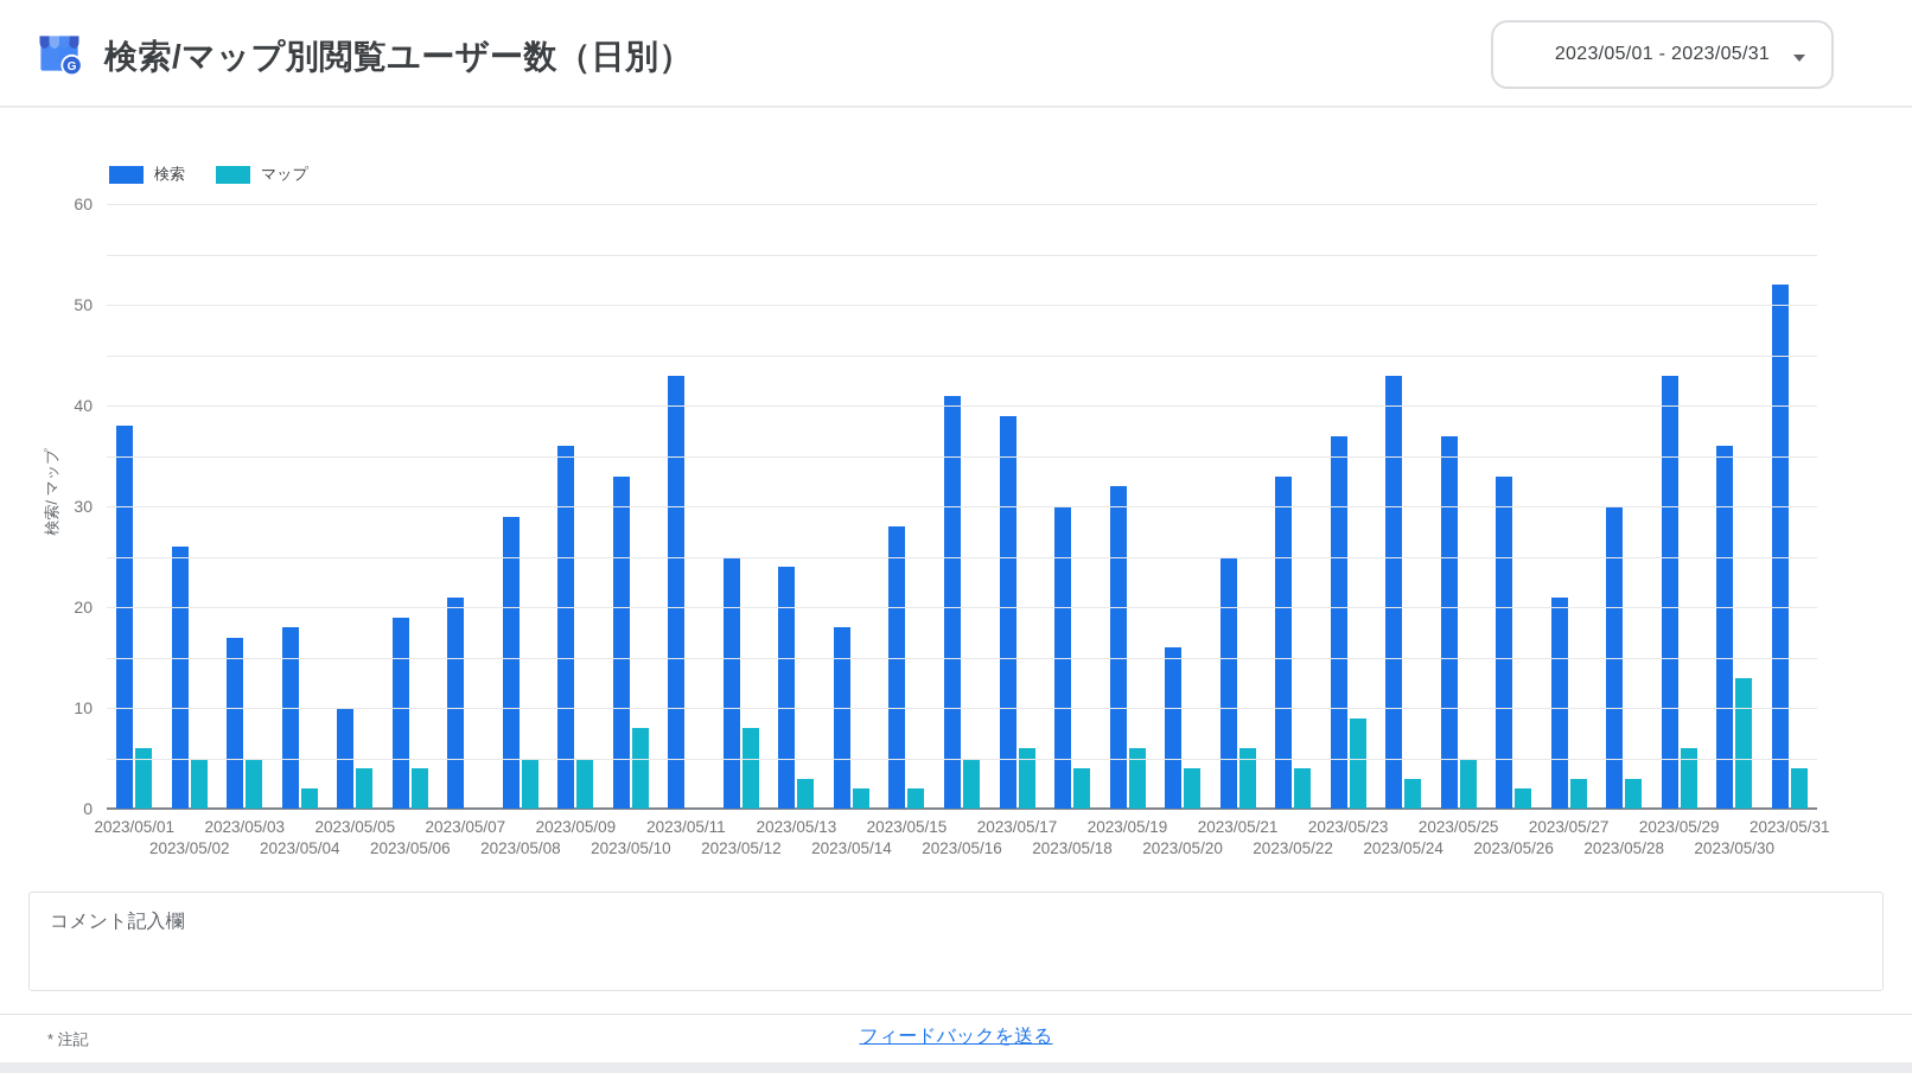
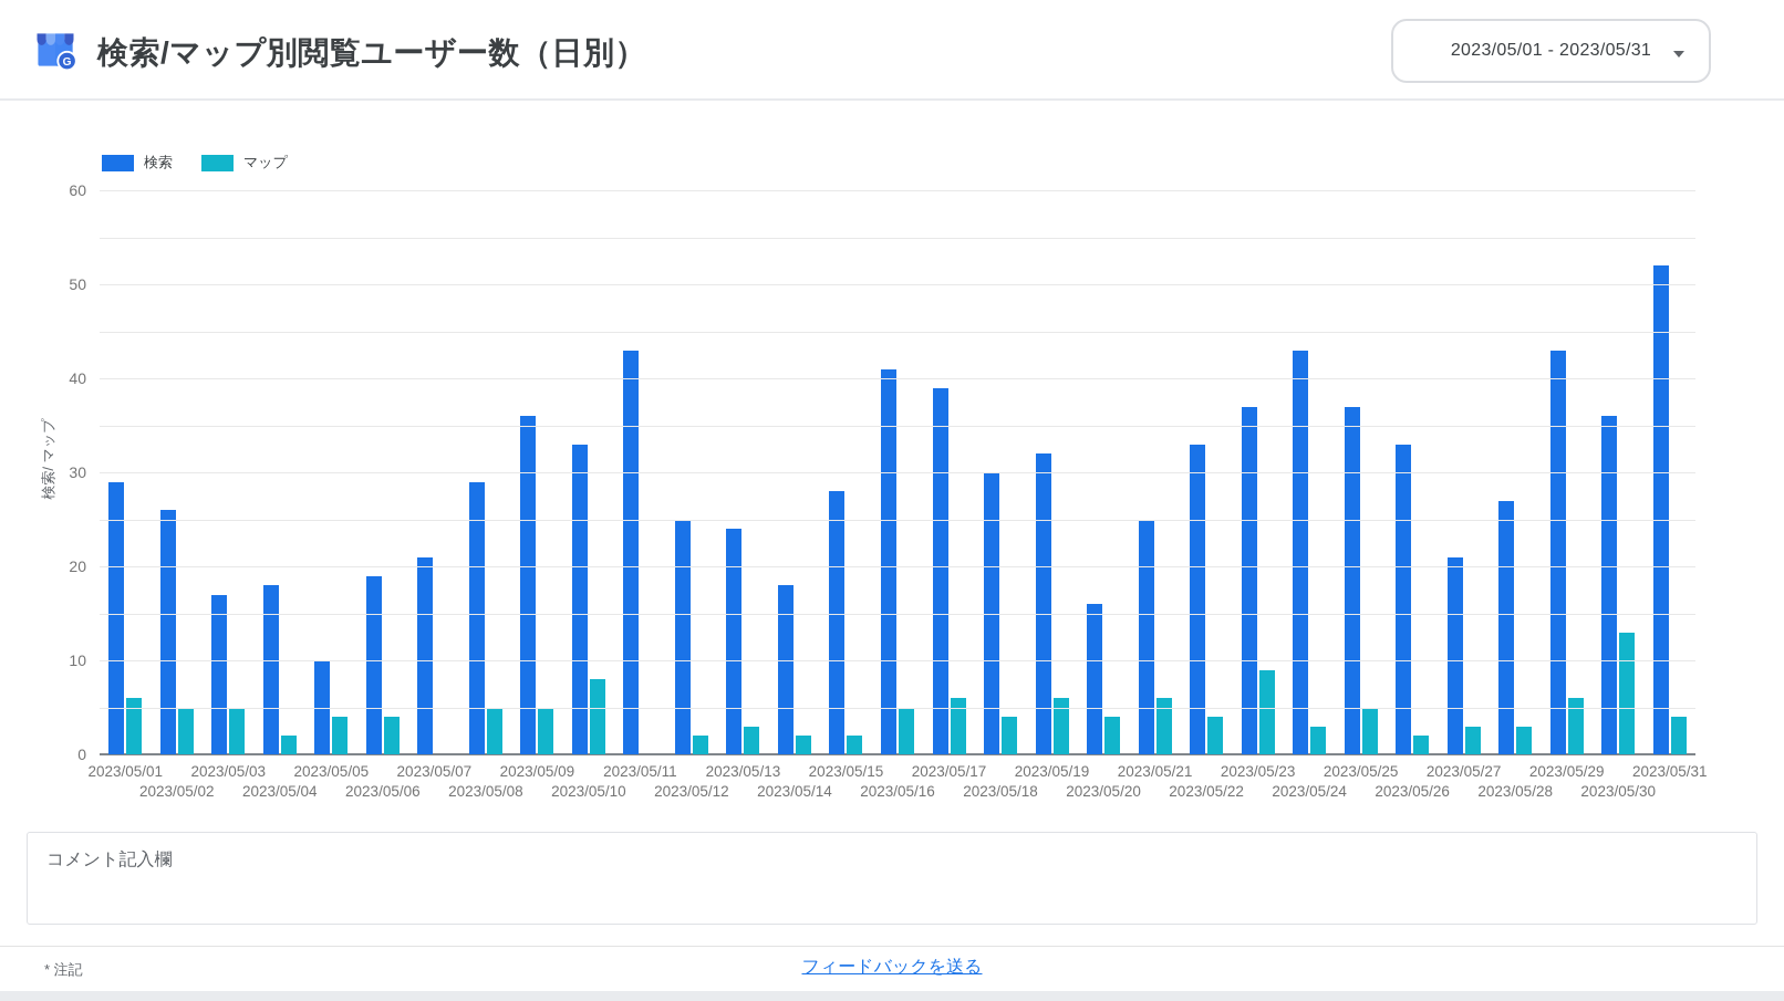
検索/2023/05/01: 38 -> 29
マップ/2023/05/12: 8 -> 2
検索/2023/05/28: 30 -> 27
